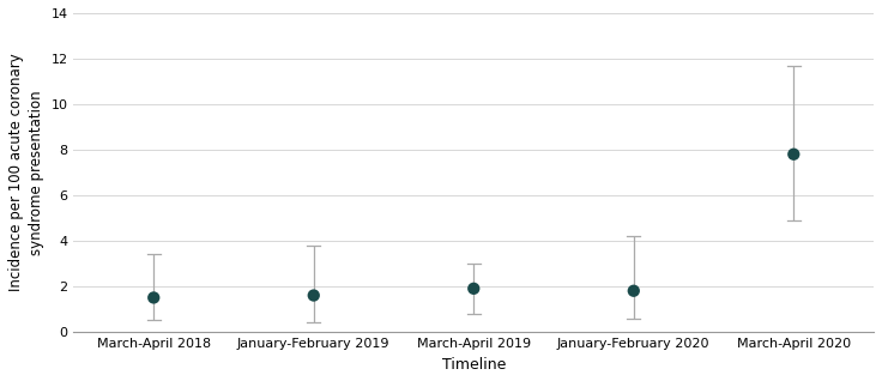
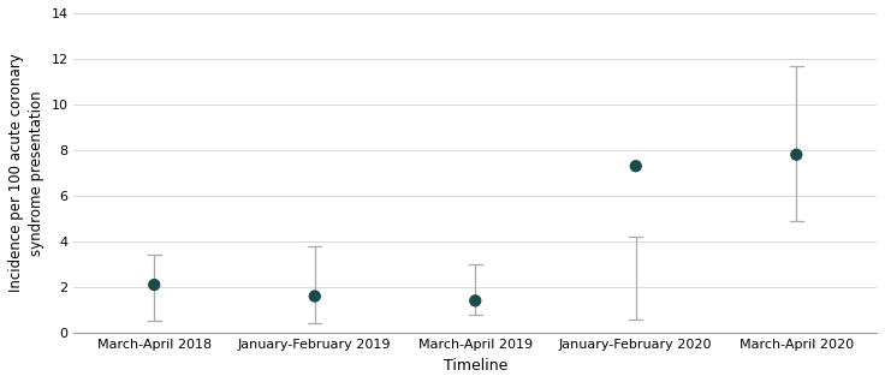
March-April 2018: 1.5 -> 2.1
March-April 2019: 1.9 -> 1.4
January-February 2020: 1.8 -> 7.3
